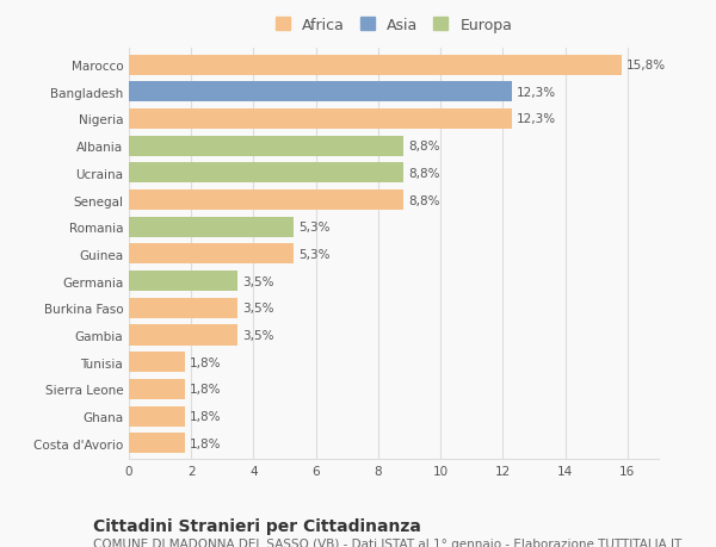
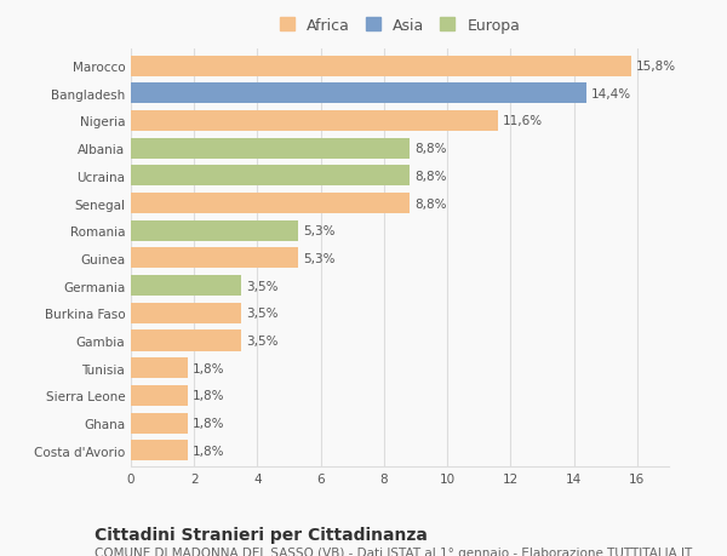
Bangladesh: 12,3% -> 14,4%
Nigeria: 12,3% -> 11,6%
